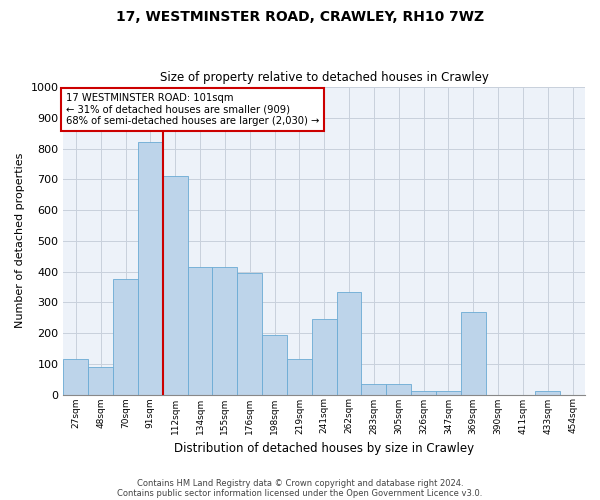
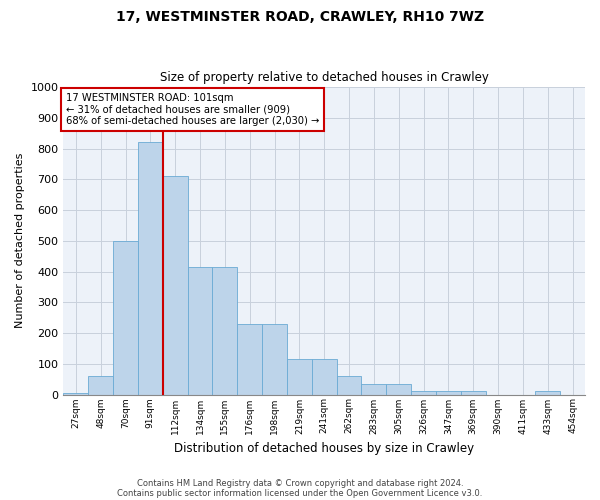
27sqm: 115 -> 5
48sqm: 90 -> 60
70sqm: 375 -> 500
176sqm: 395 -> 230
198sqm: 195 -> 230
241sqm: 245 -> 115
262sqm: 335 -> 60
369sqm: 270 -> 10
